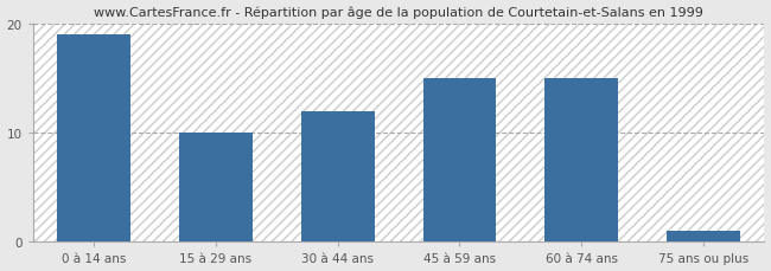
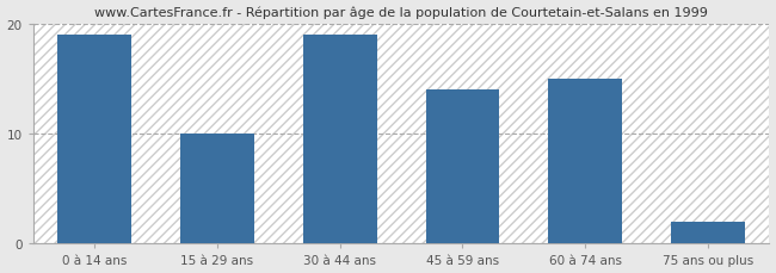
30 à 44 ans: 12 -> 19
45 à 59 ans: 15 -> 14
75 ans ou plus: 1 -> 2
